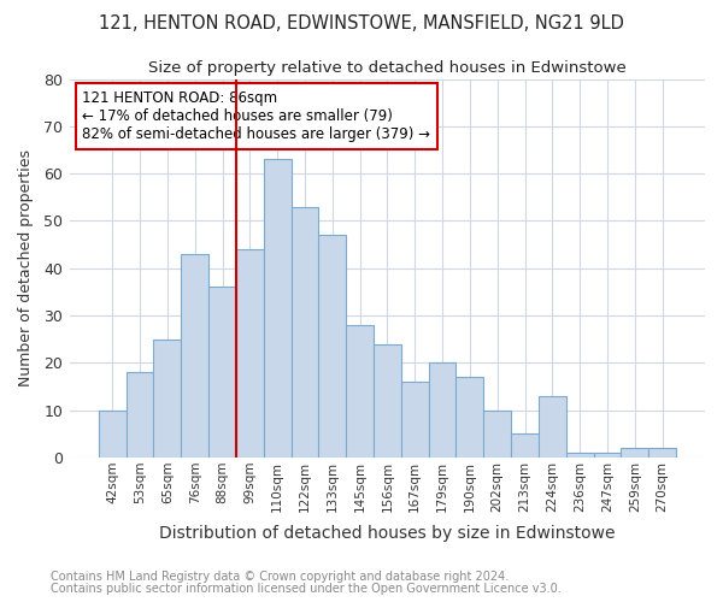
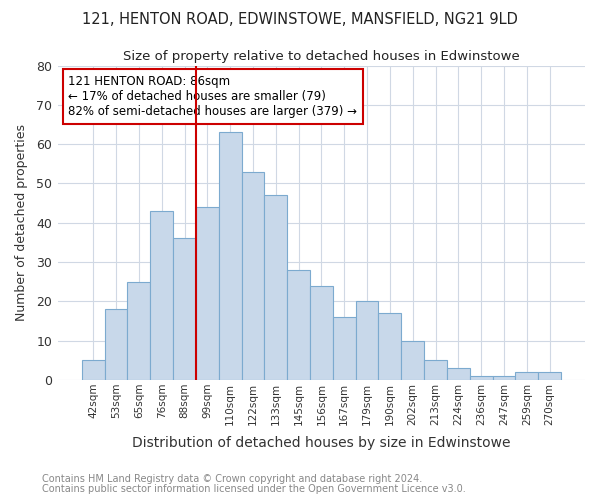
42sqm: 10 -> 5
224sqm: 13 -> 3
